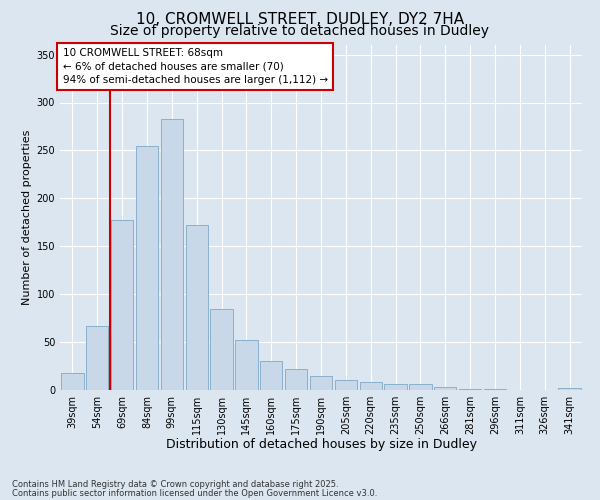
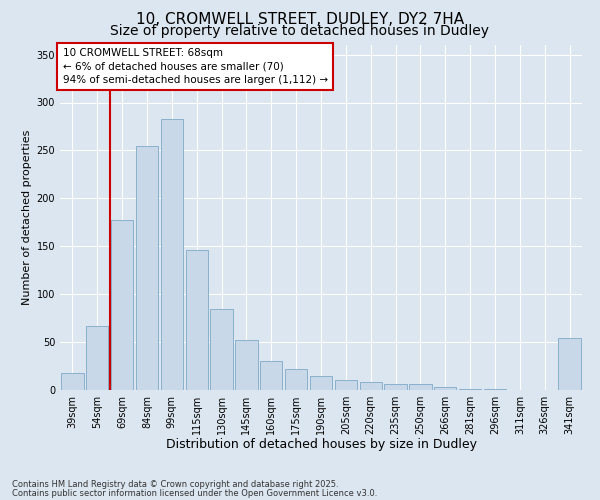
115sqm: 172 -> 146
341sqm: 2 -> 54
